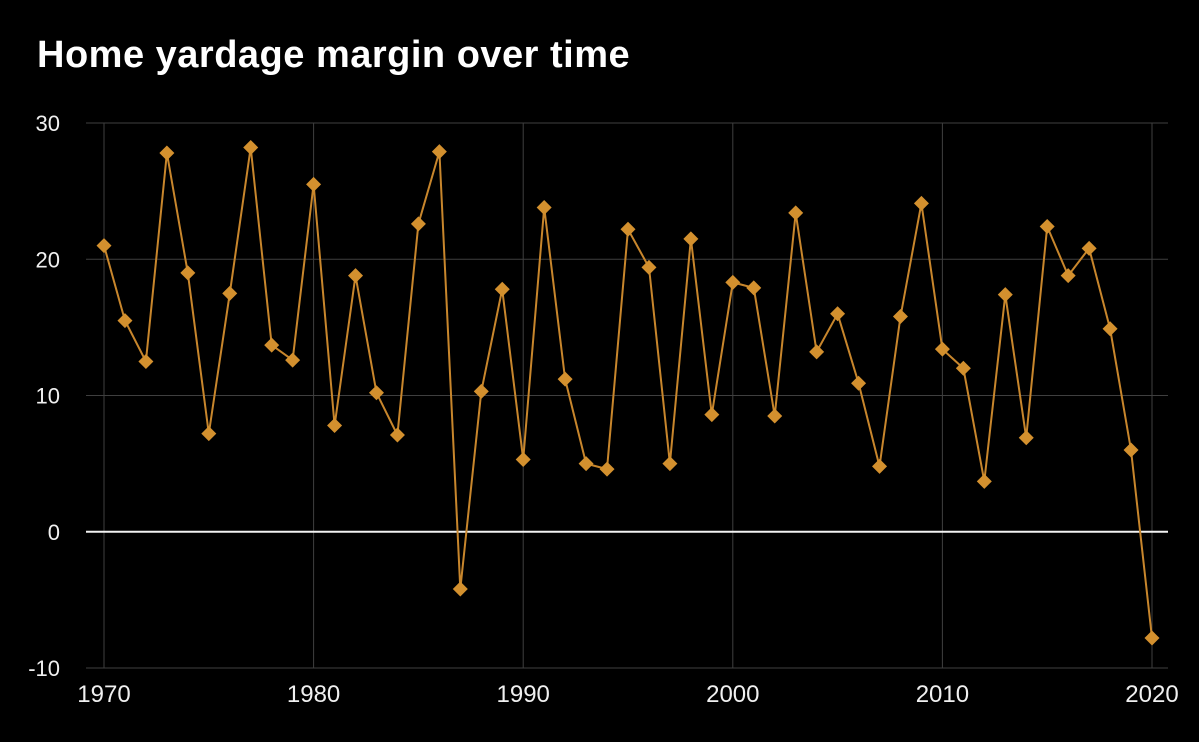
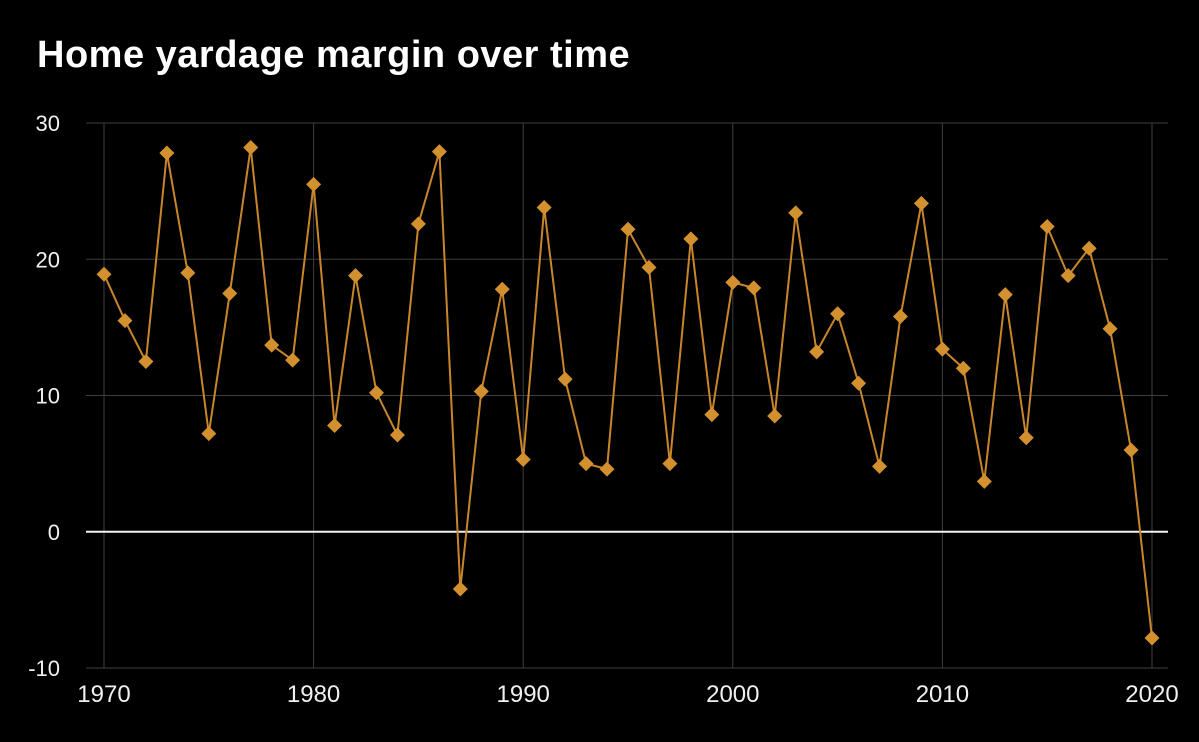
1970: 21.0 -> 18.9
